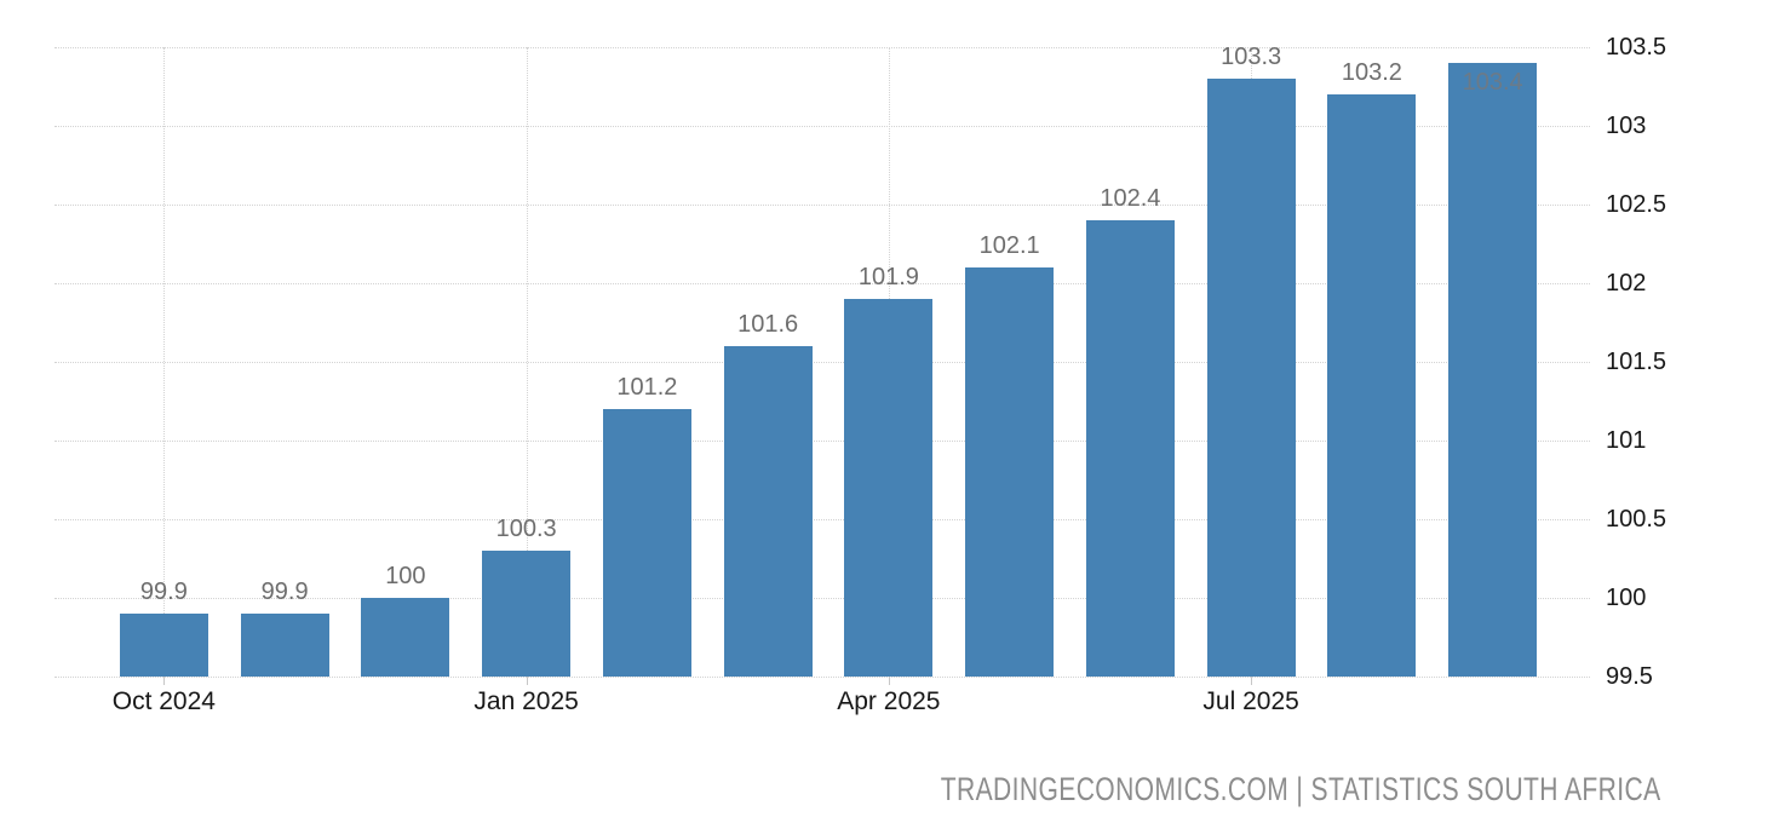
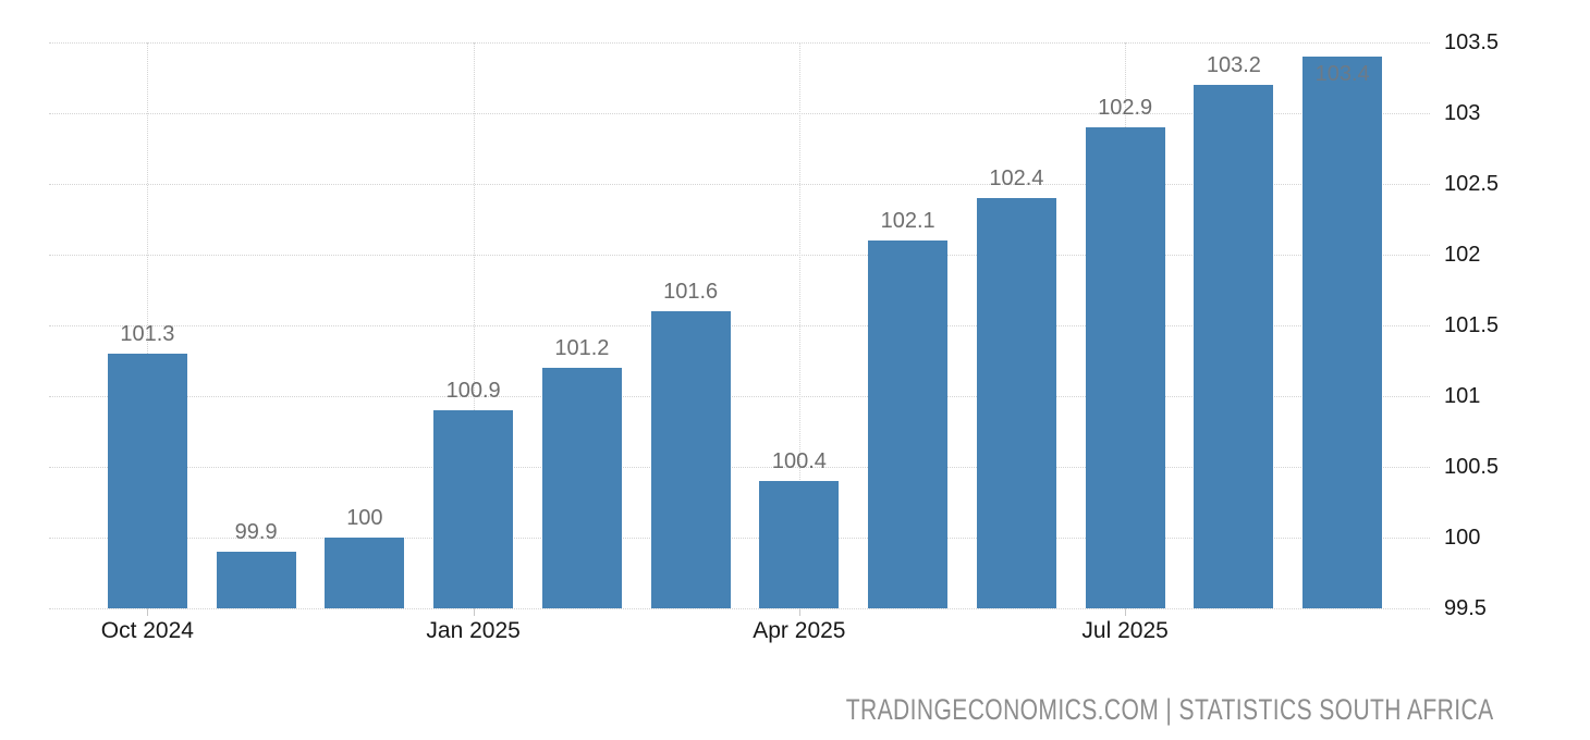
Oct 2024: 99.9 -> 101.3
Jan 2025: 100.3 -> 100.9
Apr 2025: 101.9 -> 100.4
Jul 2025: 103.3 -> 102.9
